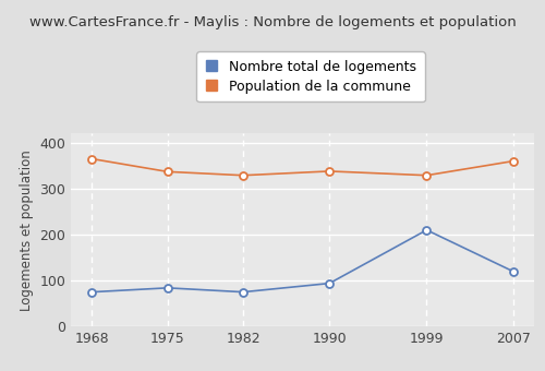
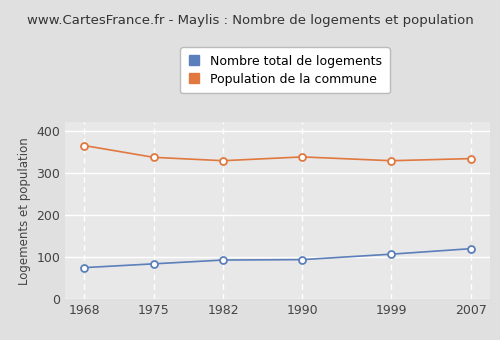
Nombre total de logements/1982: 75 -> 93
Nombre total de logements/1999: 210 -> 107
Population de la commune/2007: 360 -> 334
